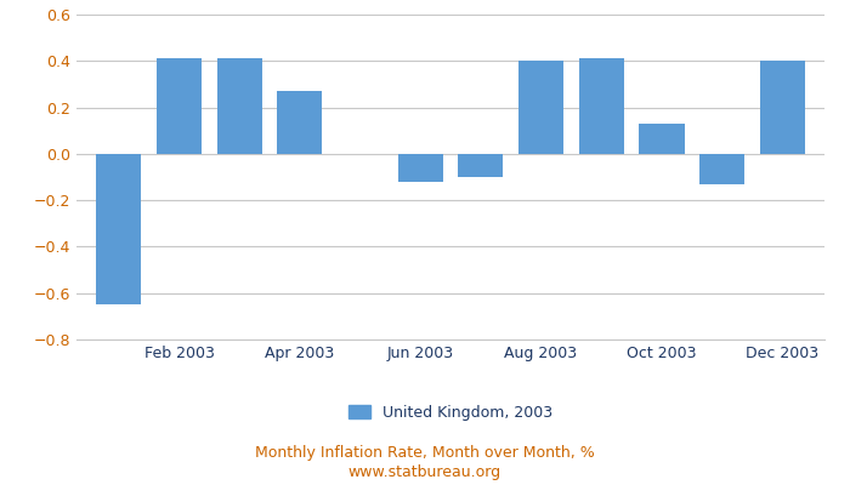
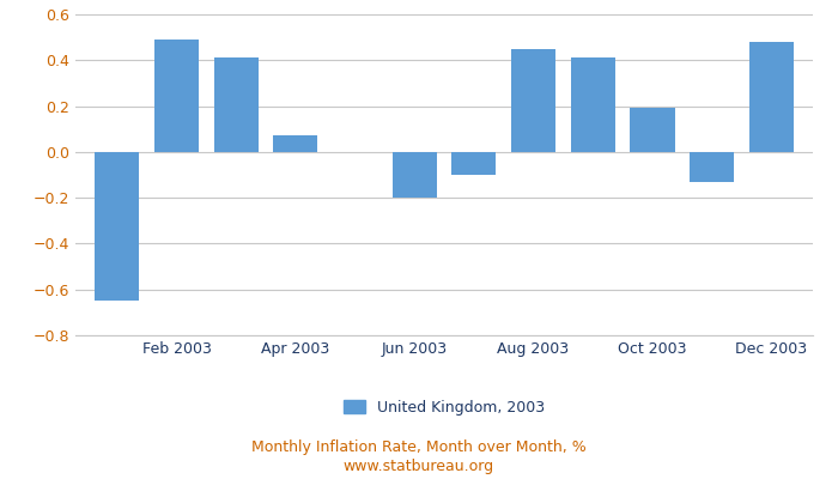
Feb 2003: 0.41 -> 0.49
Apr 2003: 0.27 -> 0.07
Jun 2003: -0.12 -> -0.20
Aug 2003: 0.40 -> 0.45
Oct 2003: 0.13 -> 0.19
Dec 2003: 0.40 -> 0.48
